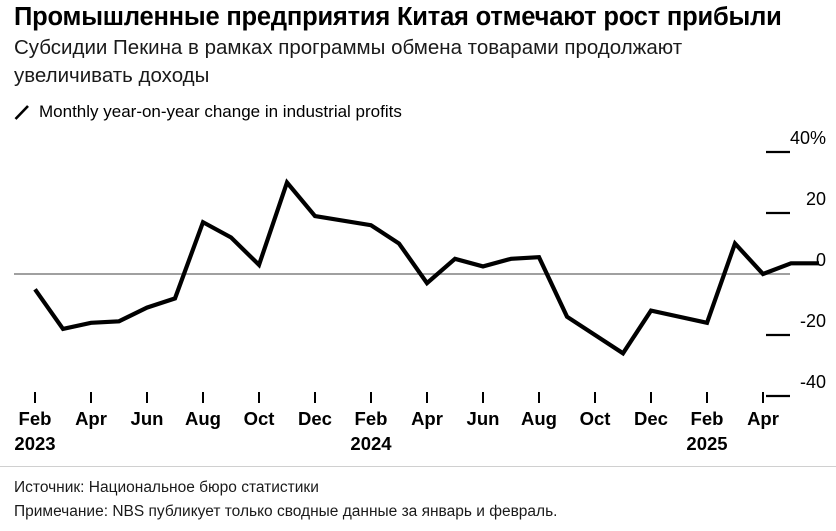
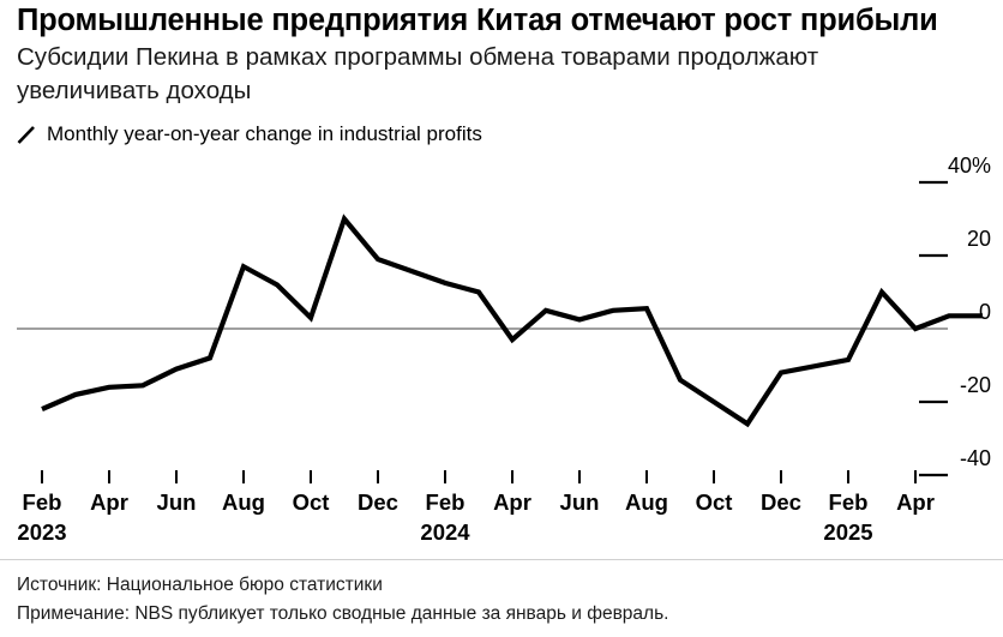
Feb 2023: -5% -> -22%
Feb 2024: 16% -> 12%
Feb 2025: -16% -> -8%
